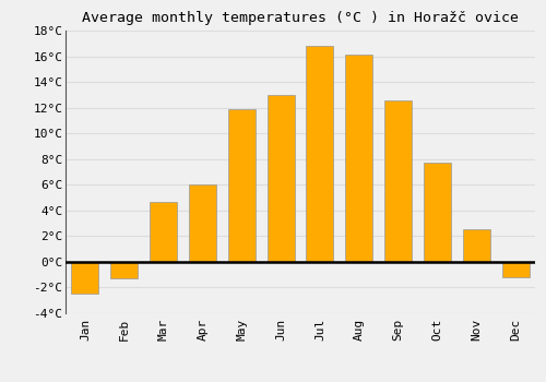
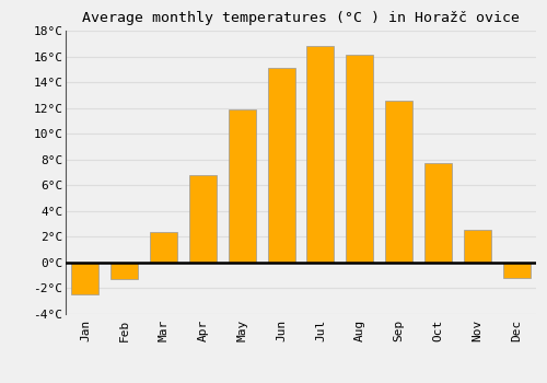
Mar: 4.7°C -> 2.4°C
Apr: 6.0°C -> 6.8°C
Jun: 13.0°C -> 15.1°C
